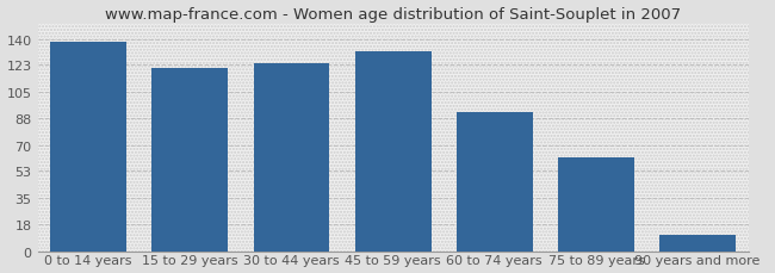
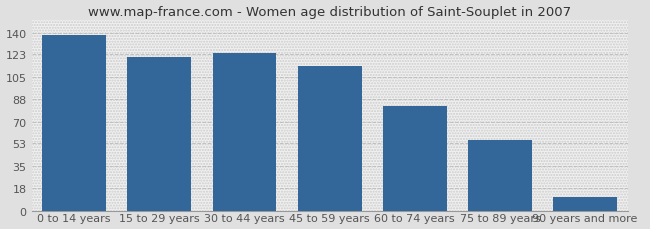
45 to 59 years: 132 -> 114
60 to 74 years: 92 -> 82
75 to 89 years: 62 -> 56
